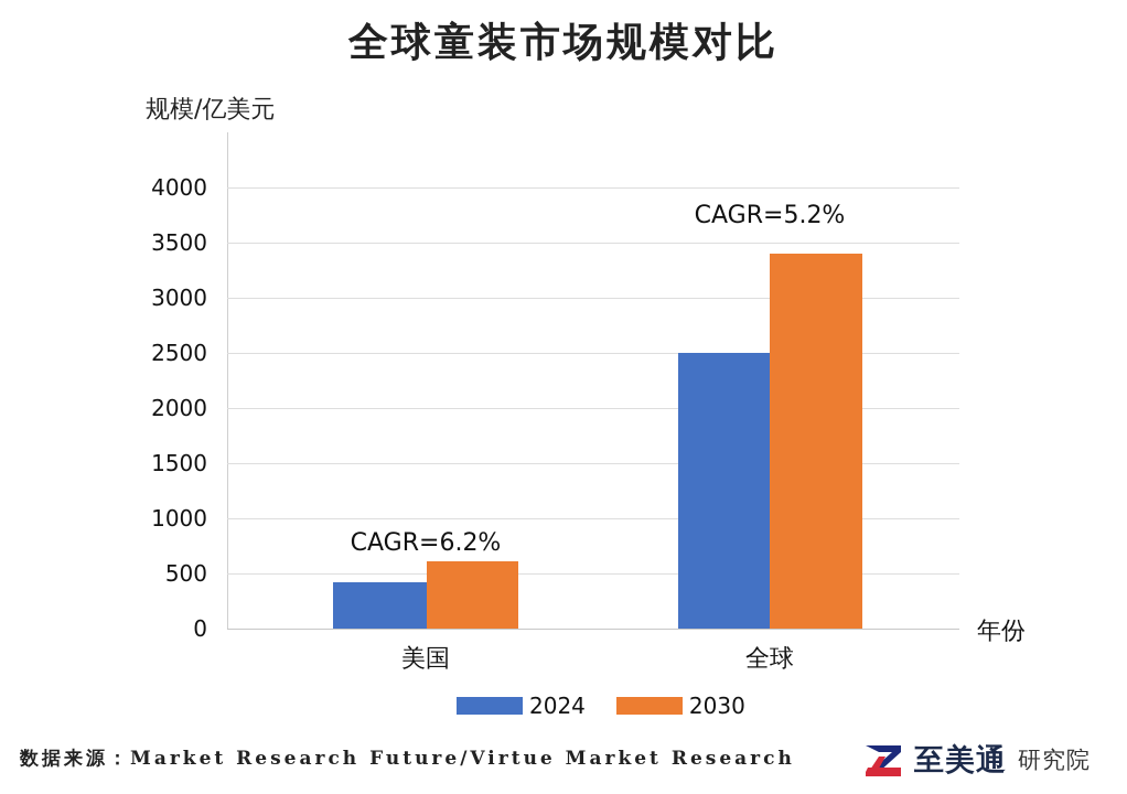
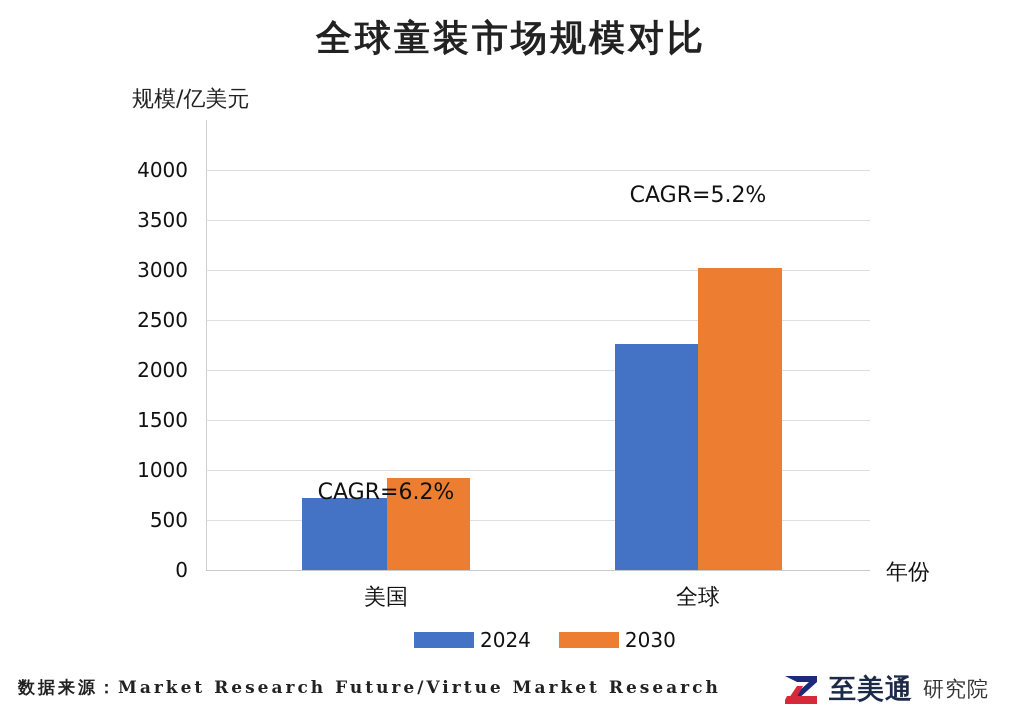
2024/美国: 420 -> 720
2030/美国: 610 -> 920
2024/全球: 2500 -> 2260
2030/全球: 3400 -> 3020
